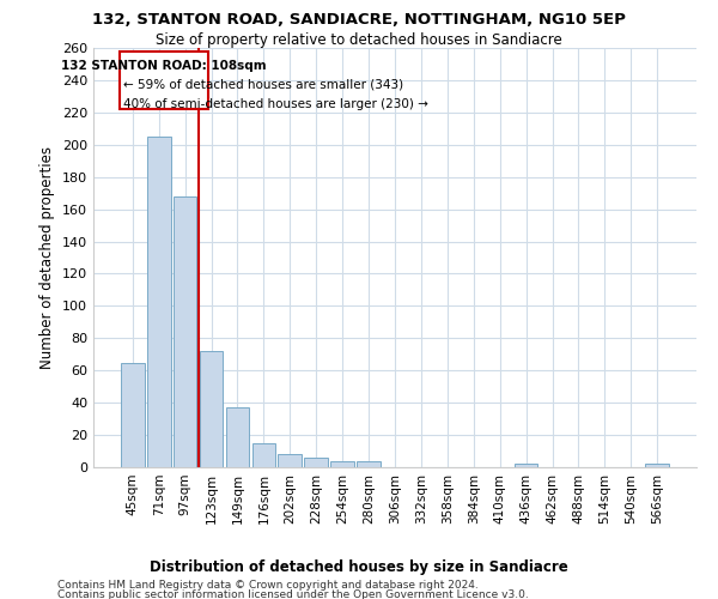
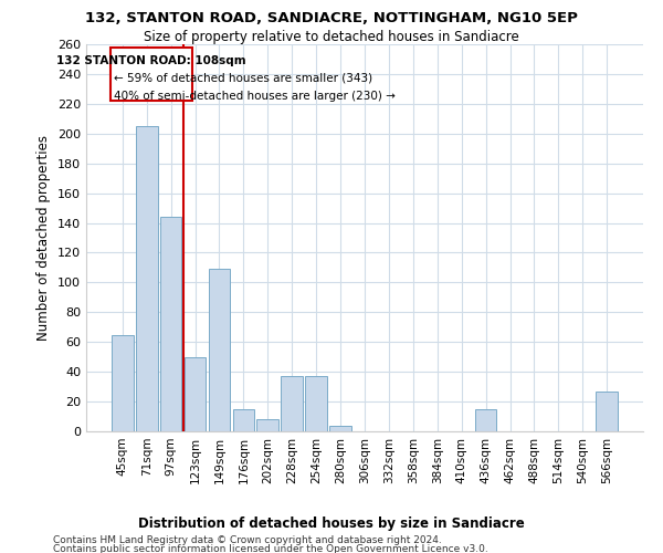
97sqm: 168 -> 144
123sqm: 72 -> 50
149sqm: 37 -> 109
228sqm: 6 -> 37
254sqm: 4 -> 37
436sqm: 2 -> 15
566sqm: 2 -> 27
